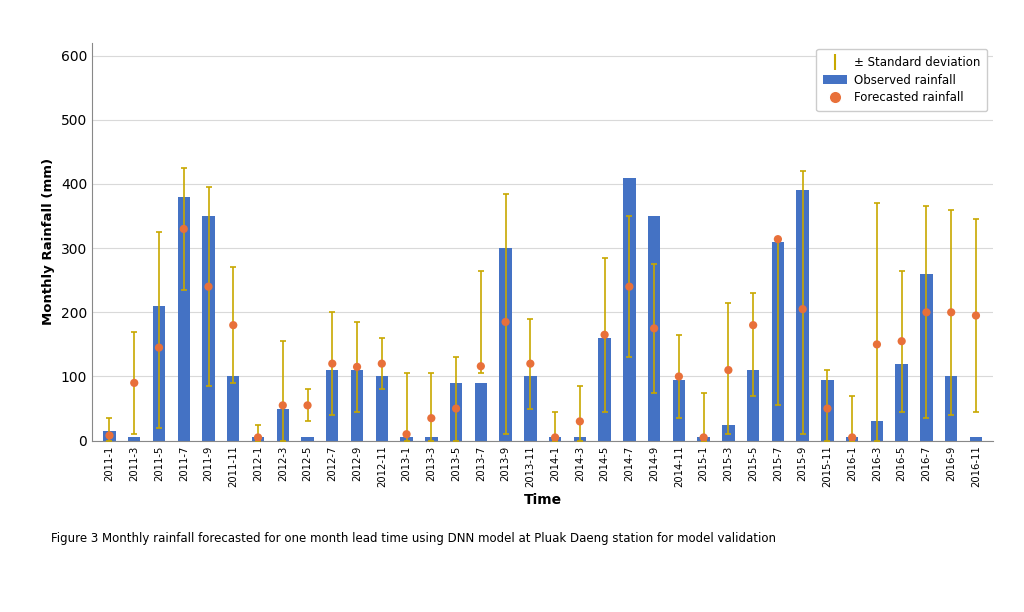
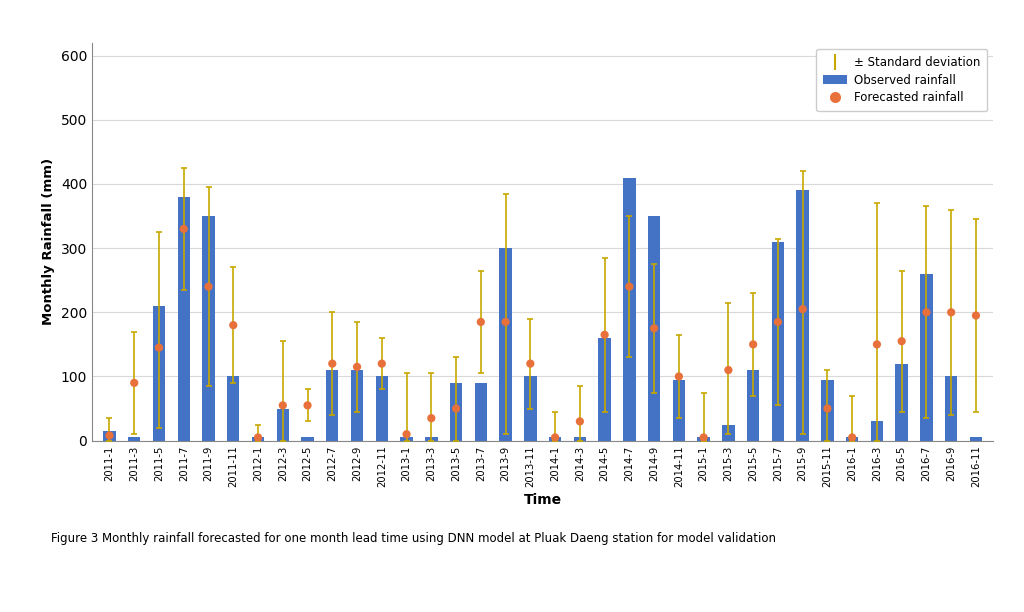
Forecasted rainfall/2013-7: 116 -> 185
Forecasted rainfall/2015-5: 180 -> 150
Forecasted rainfall/2015-7: 314 -> 185
